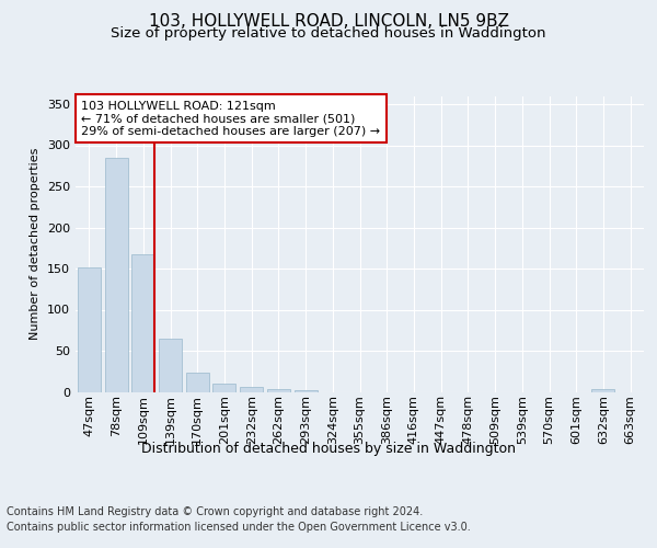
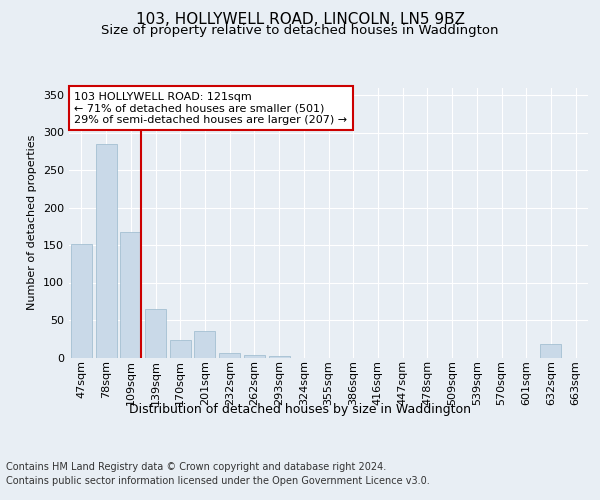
201sqm: 10 -> 36
632sqm: 3 -> 18
